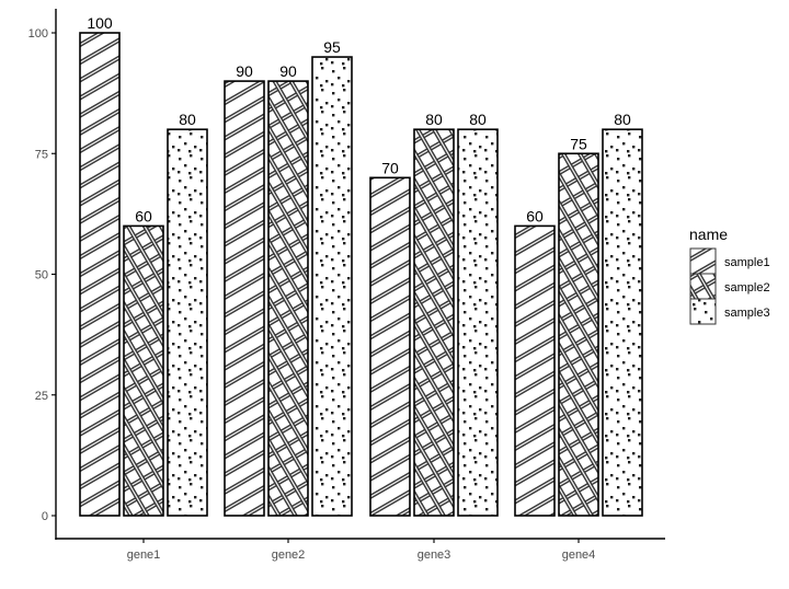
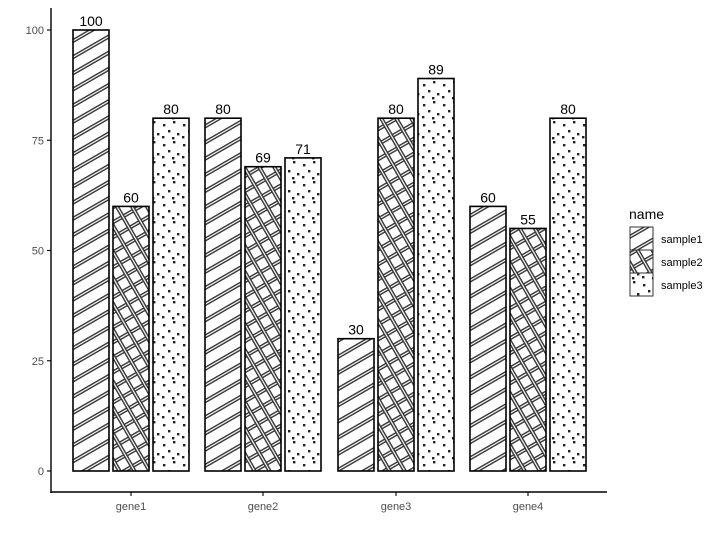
sample1/gene2: 90 -> 80
sample2/gene2: 90 -> 69
sample3/gene2: 95 -> 71
sample1/gene3: 70 -> 30
sample3/gene3: 80 -> 89
sample2/gene4: 75 -> 55
